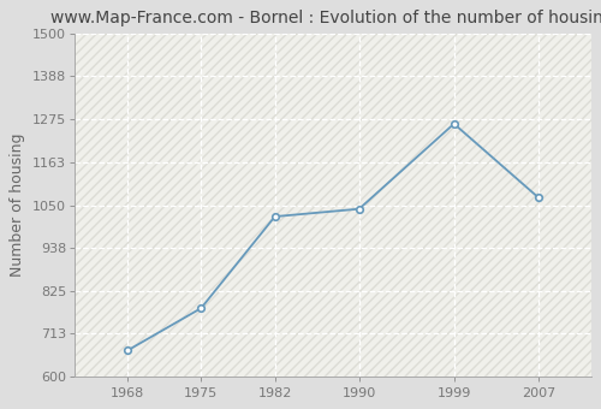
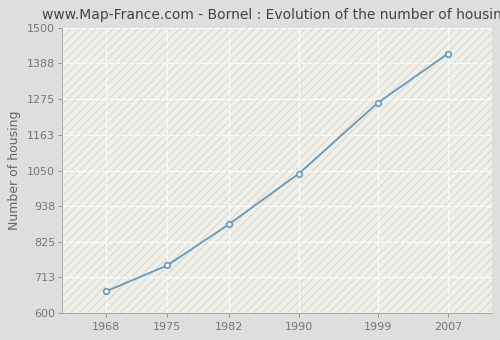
1975: 780 -> 751
1982: 1020 -> 880
2007: 1070 -> 1418
